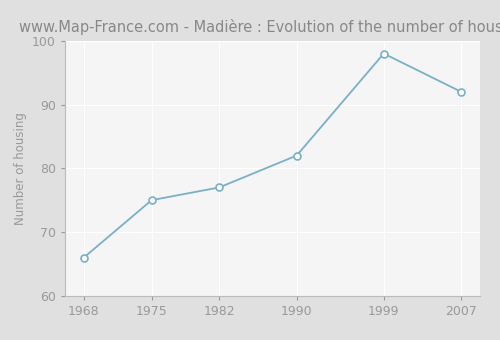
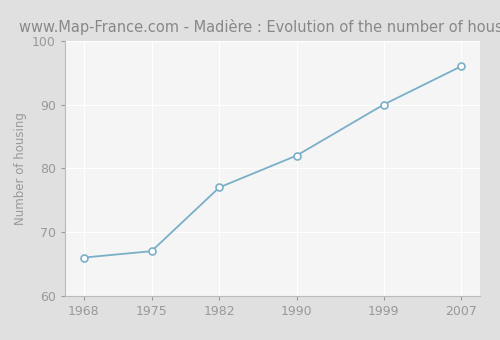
1975: 75 -> 67
1999: 98 -> 90
2007: 92 -> 96
